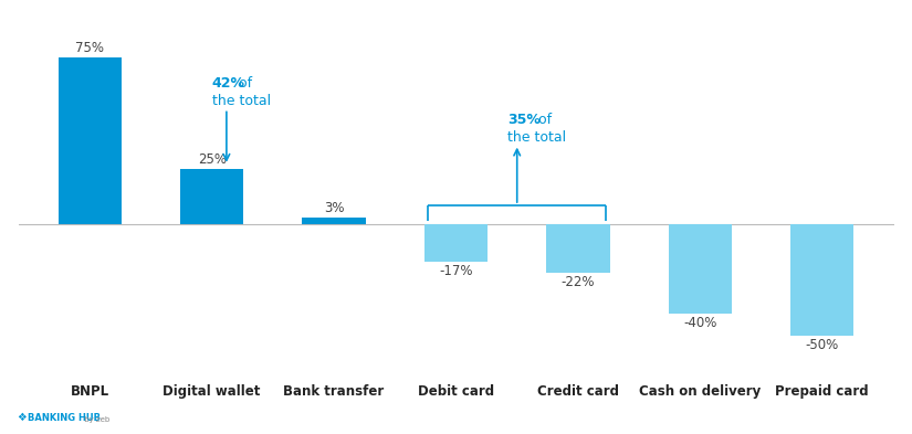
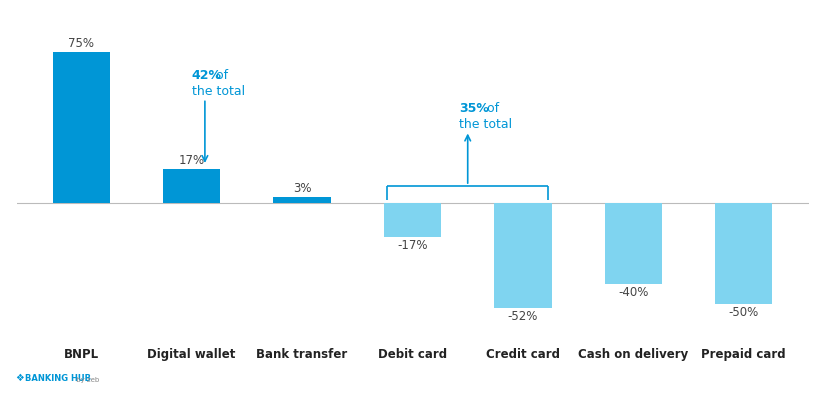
Digital wallet: 25% -> 17%
Credit card: -22% -> -52%
